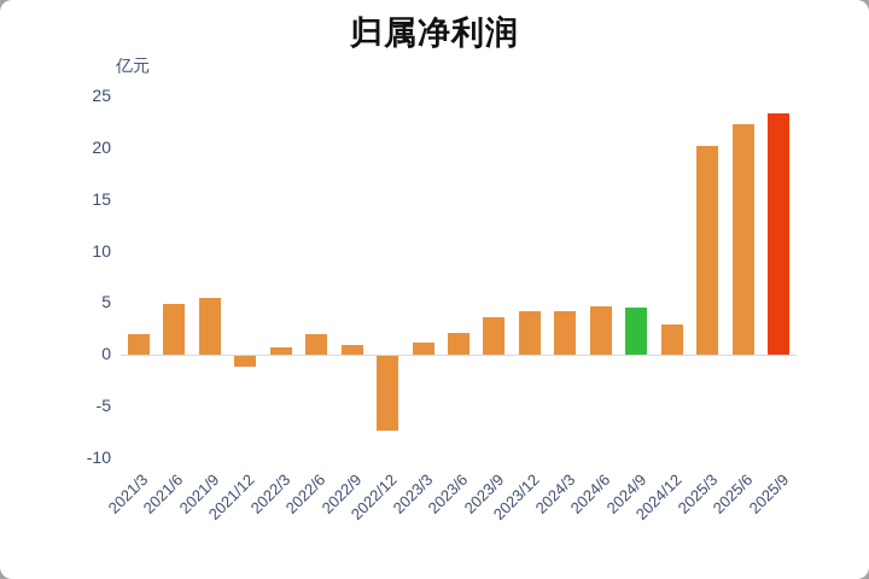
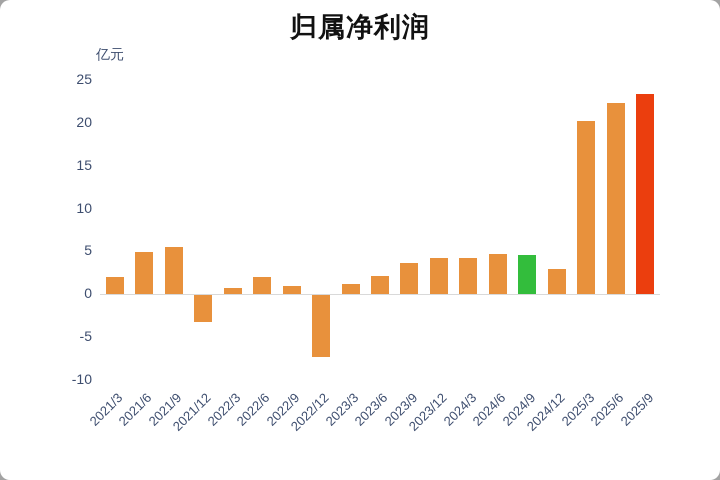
2021/12: -1 -> -3
